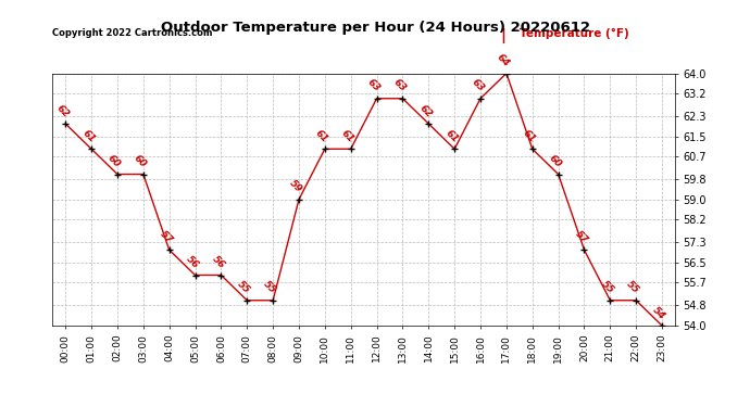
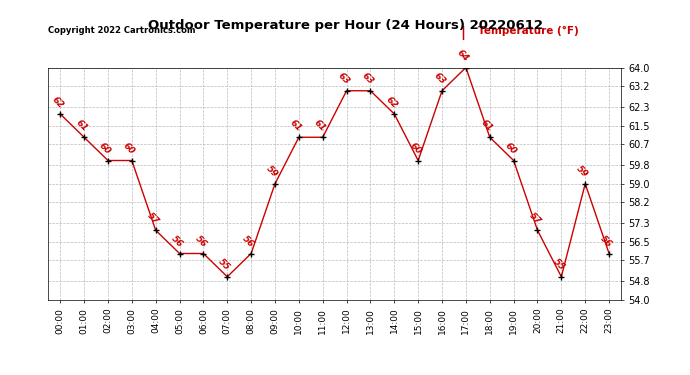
08:00: 55 -> 56
15:00: 61 -> 60
22:00: 55 -> 59
23:00: 54 -> 56
